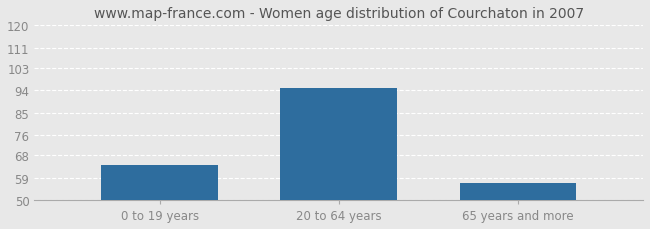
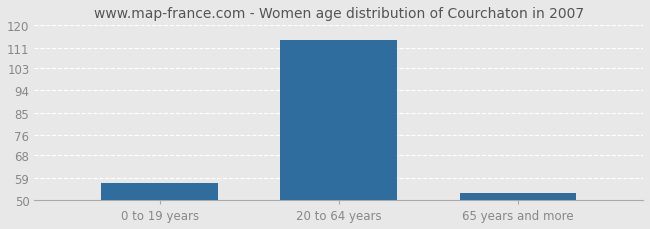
0 to 19 years: 64 -> 57
20 to 64 years: 95 -> 114
65 years and more: 57 -> 53
